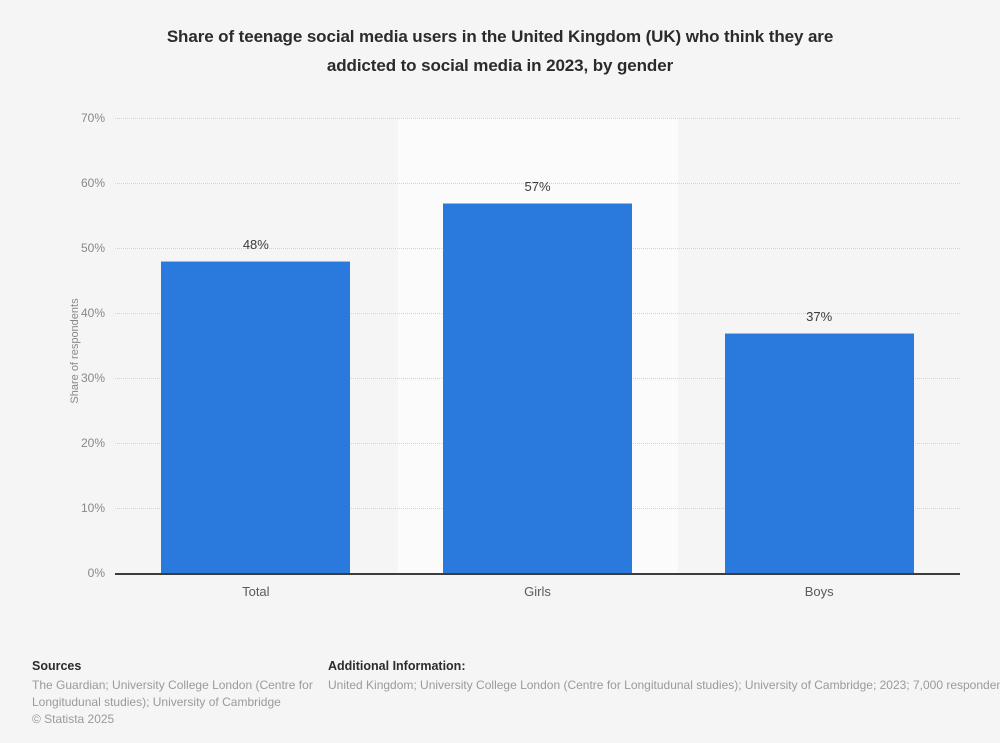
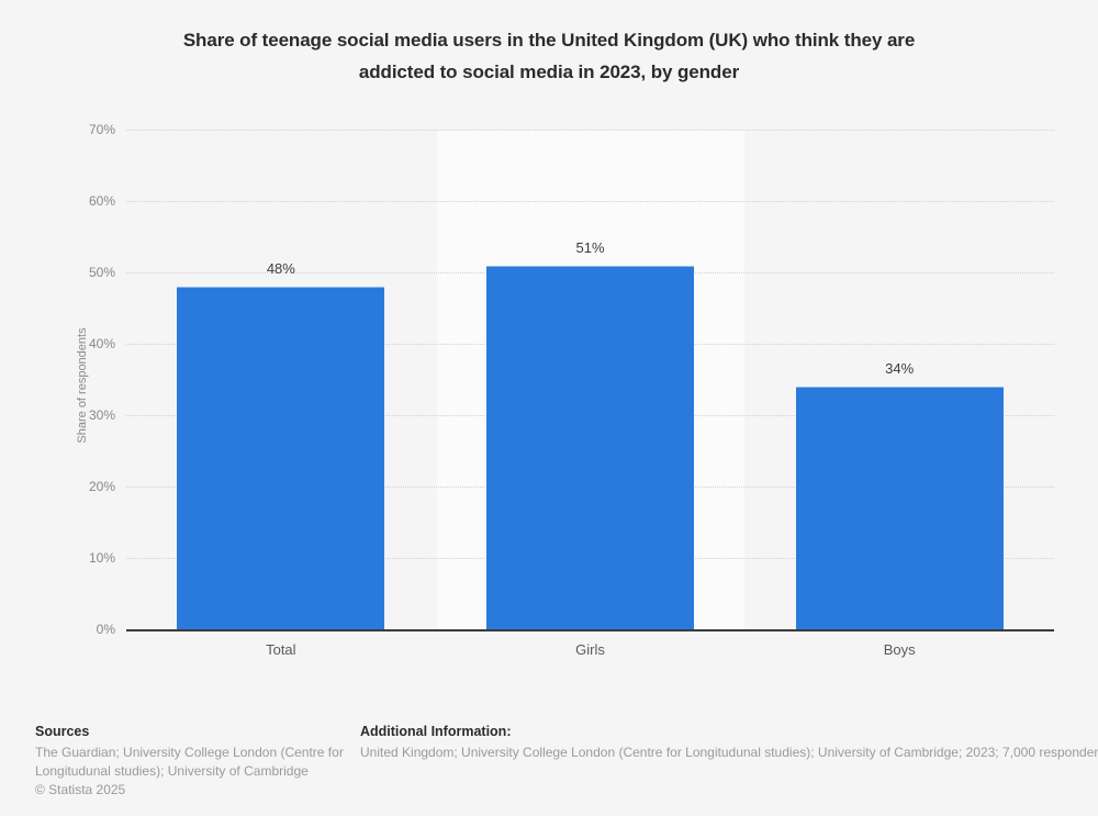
Girls: 57% -> 51%
Boys: 37% -> 34%
